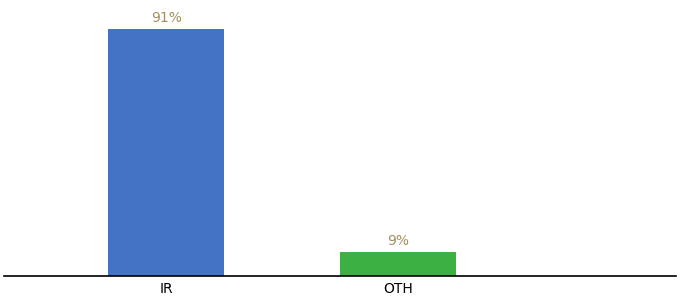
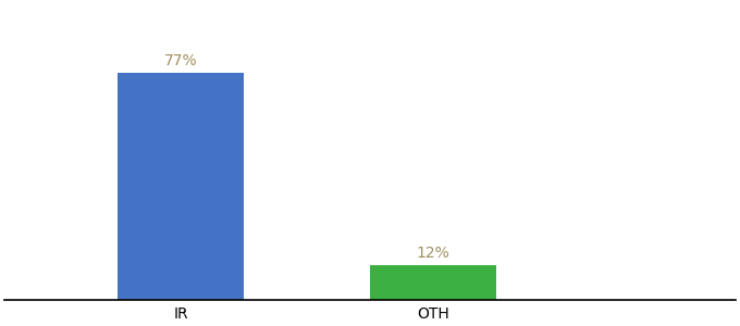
IR: 91% -> 77%
OTH: 9% -> 12%
